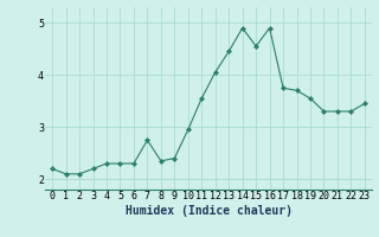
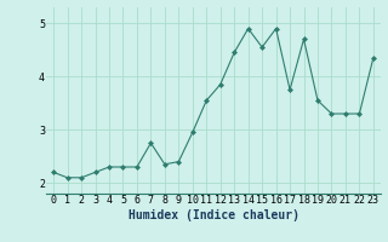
12: 4.05 -> 3.85
18: 3.70 -> 4.70
23: 3.45 -> 4.35
